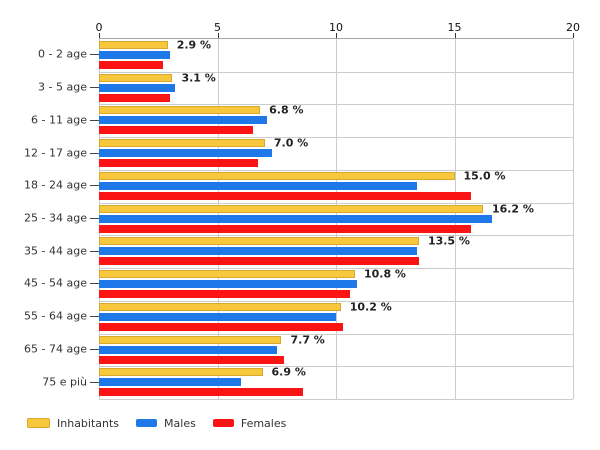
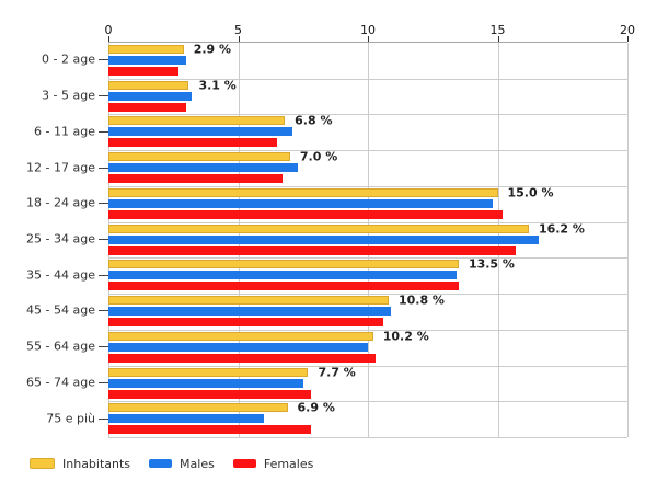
Males/18 - 24 age: 13.4 -> 14.8
Females/18 - 24 age: 15.7 -> 15.2
Females/75 e più: 8.6 -> 7.8
